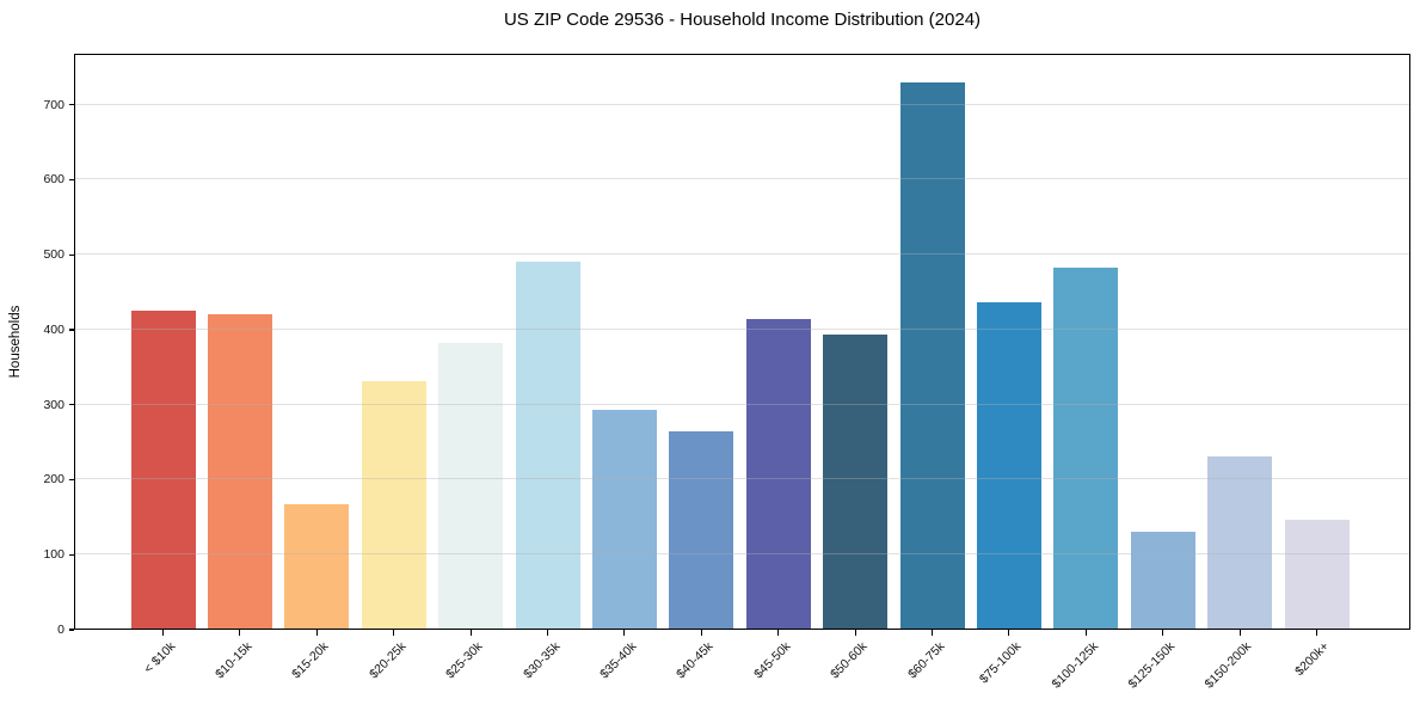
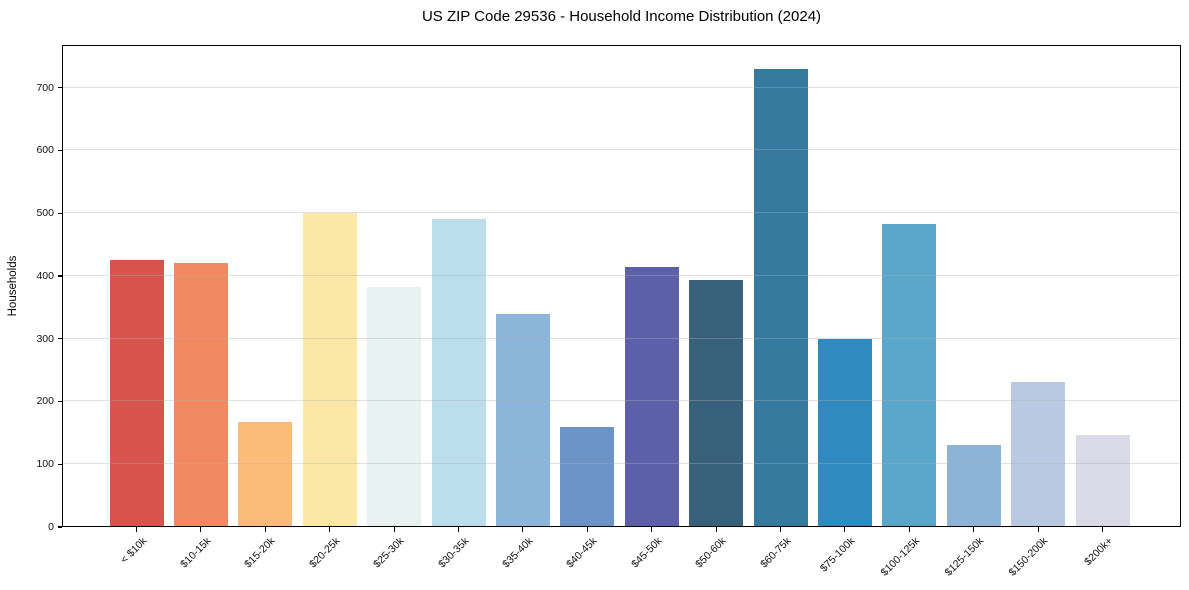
$20-25k: 330 -> 500
$35-40k: 290 -> 340
$40-45k: 260 -> 160
$75-100k: 440 -> 300
